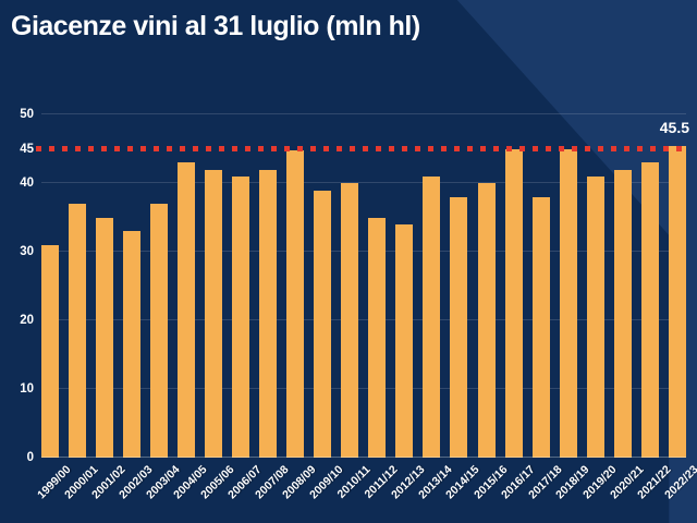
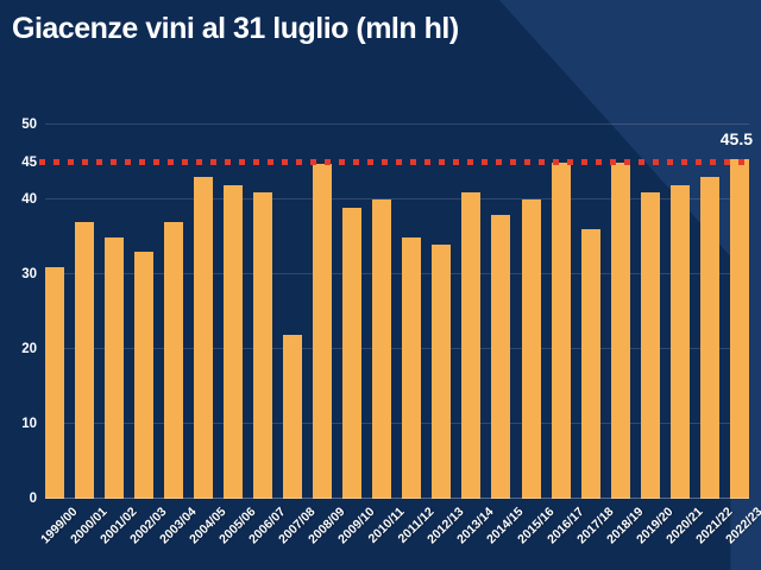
2007/08: 42 -> 22
2017/18: 38 -> 36
